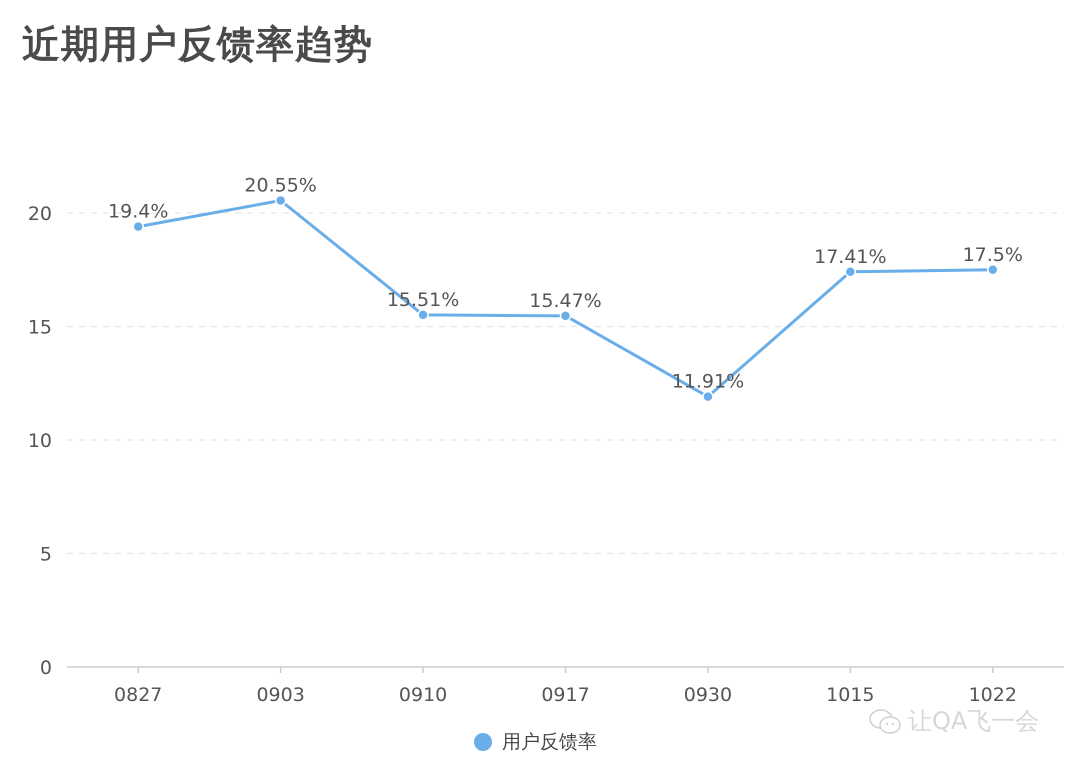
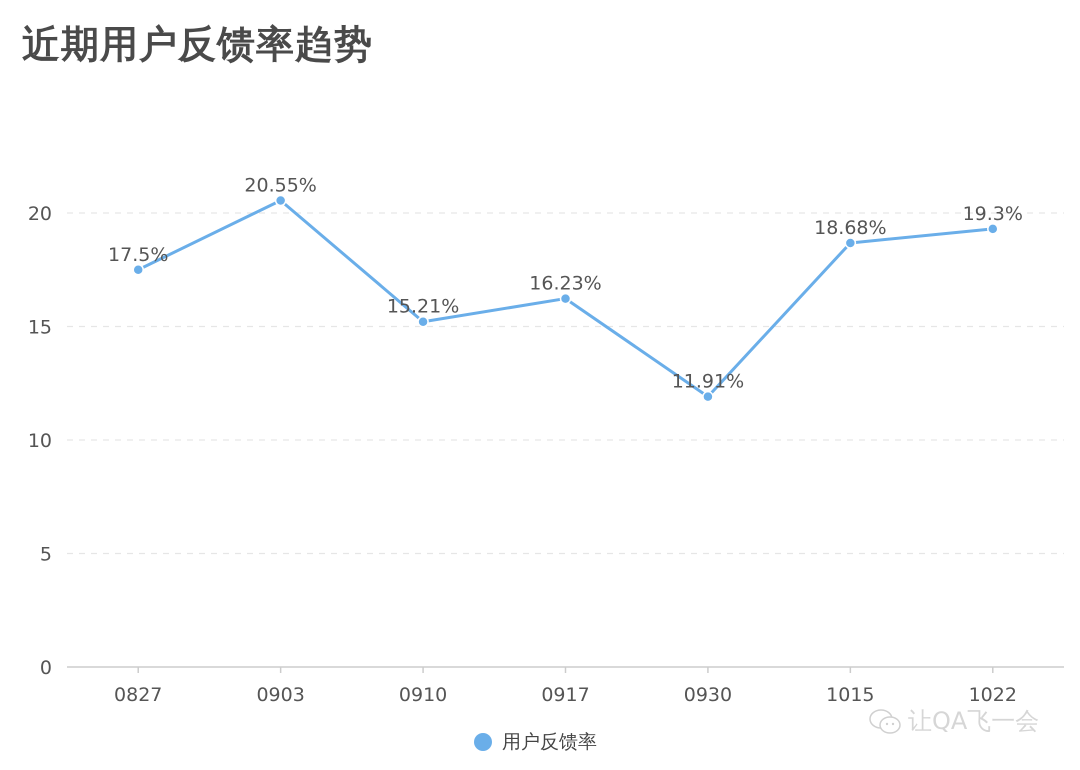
0827: 19.4% -> 17.5%
0910: 15.51% -> 15.21%
0917: 15.47% -> 16.23%
1015: 17.41% -> 18.68%
1022: 17.5% -> 19.3%
